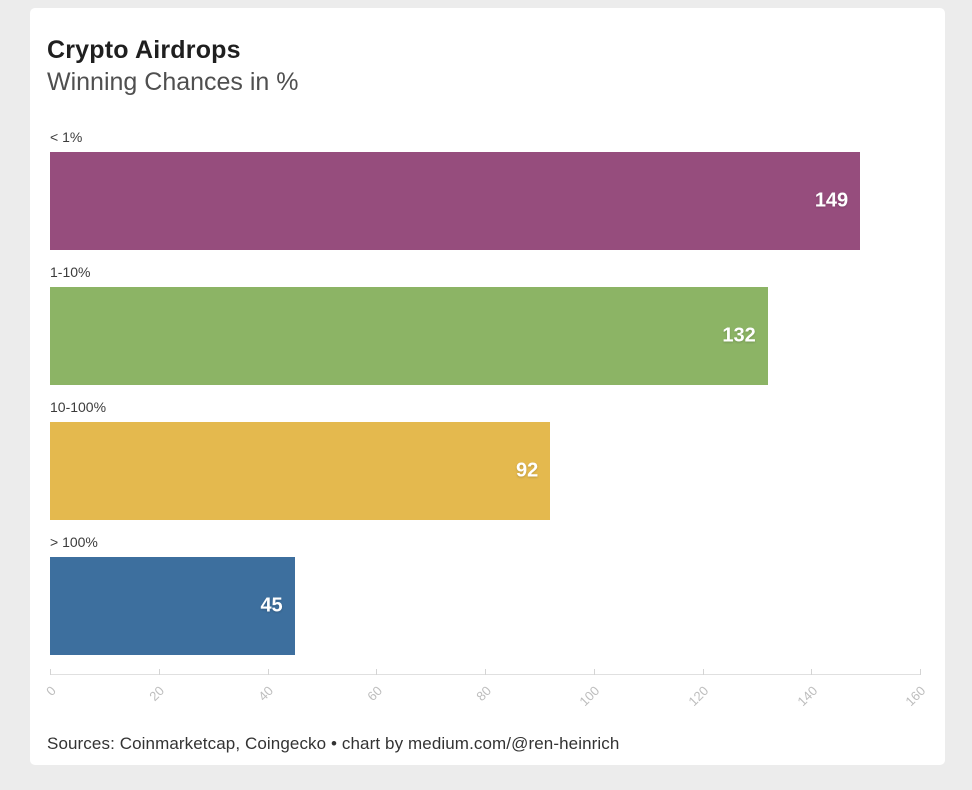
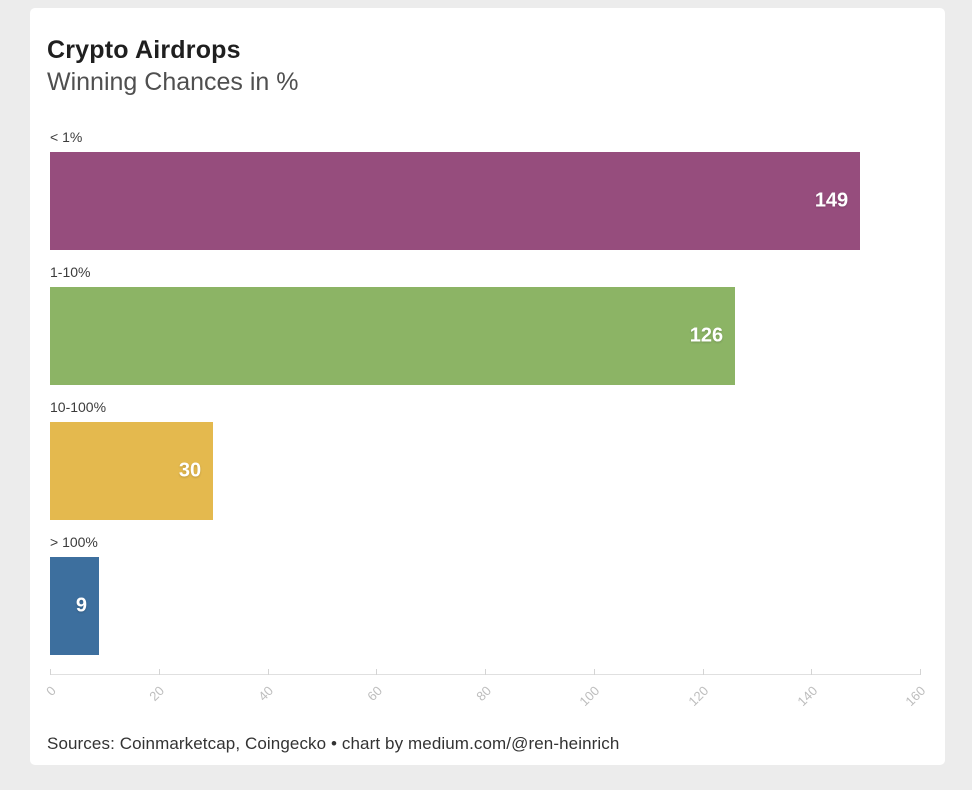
1-10%: 132 -> 126
10-100%: 92 -> 30
> 100%: 45 -> 9
